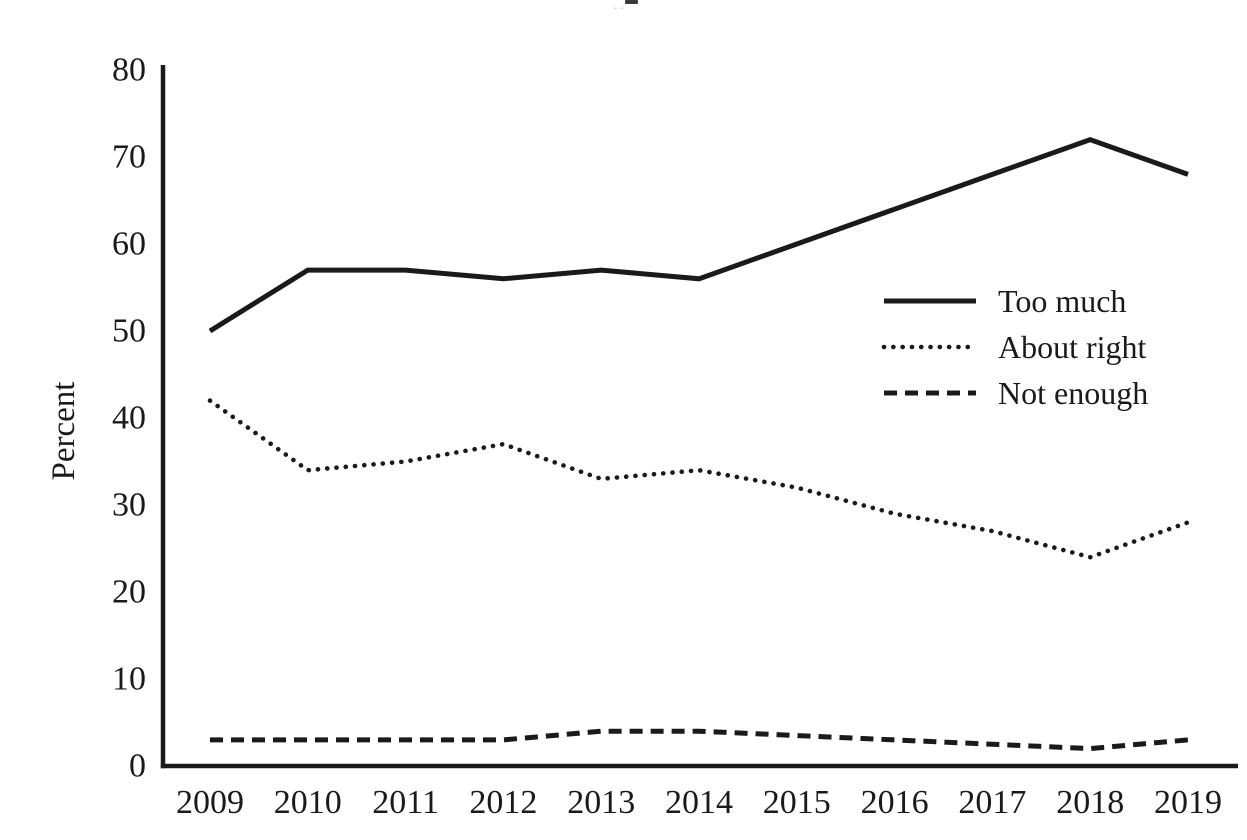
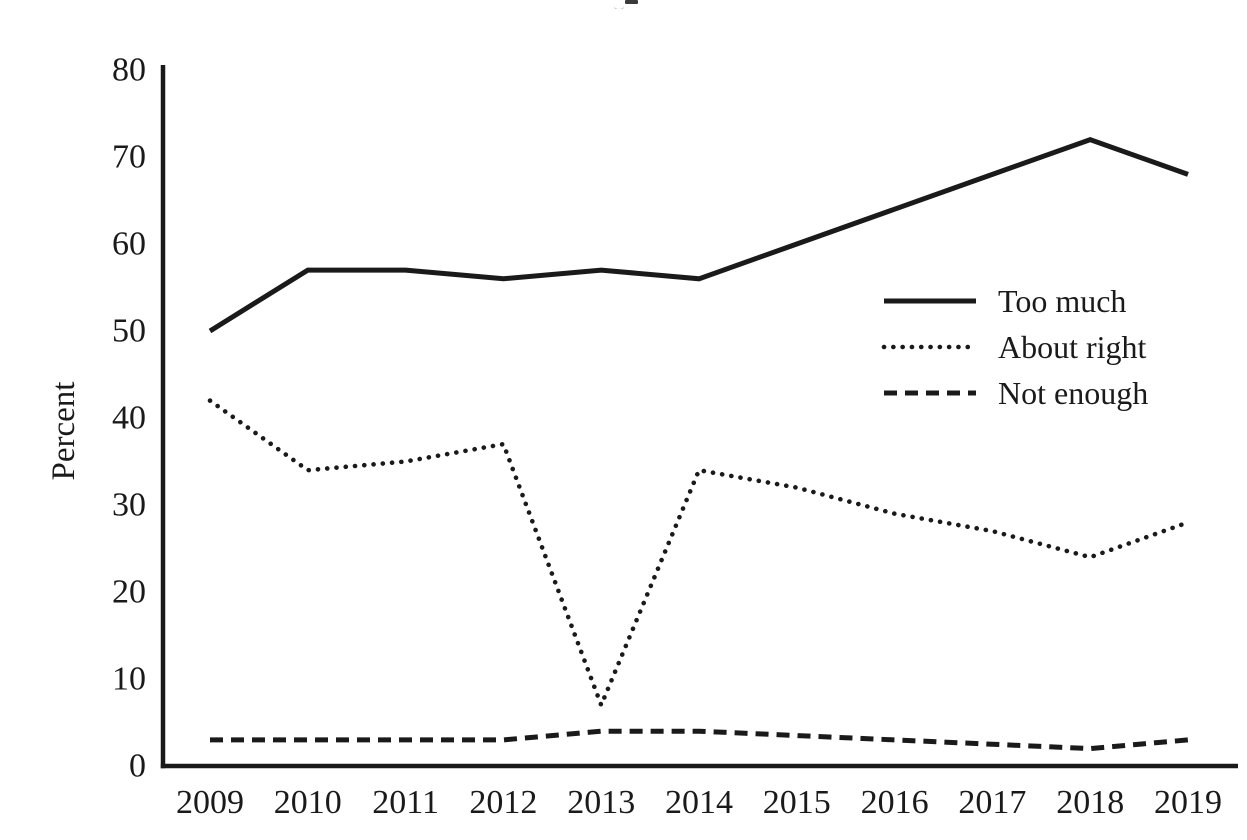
About right/2013: 33 -> 7
